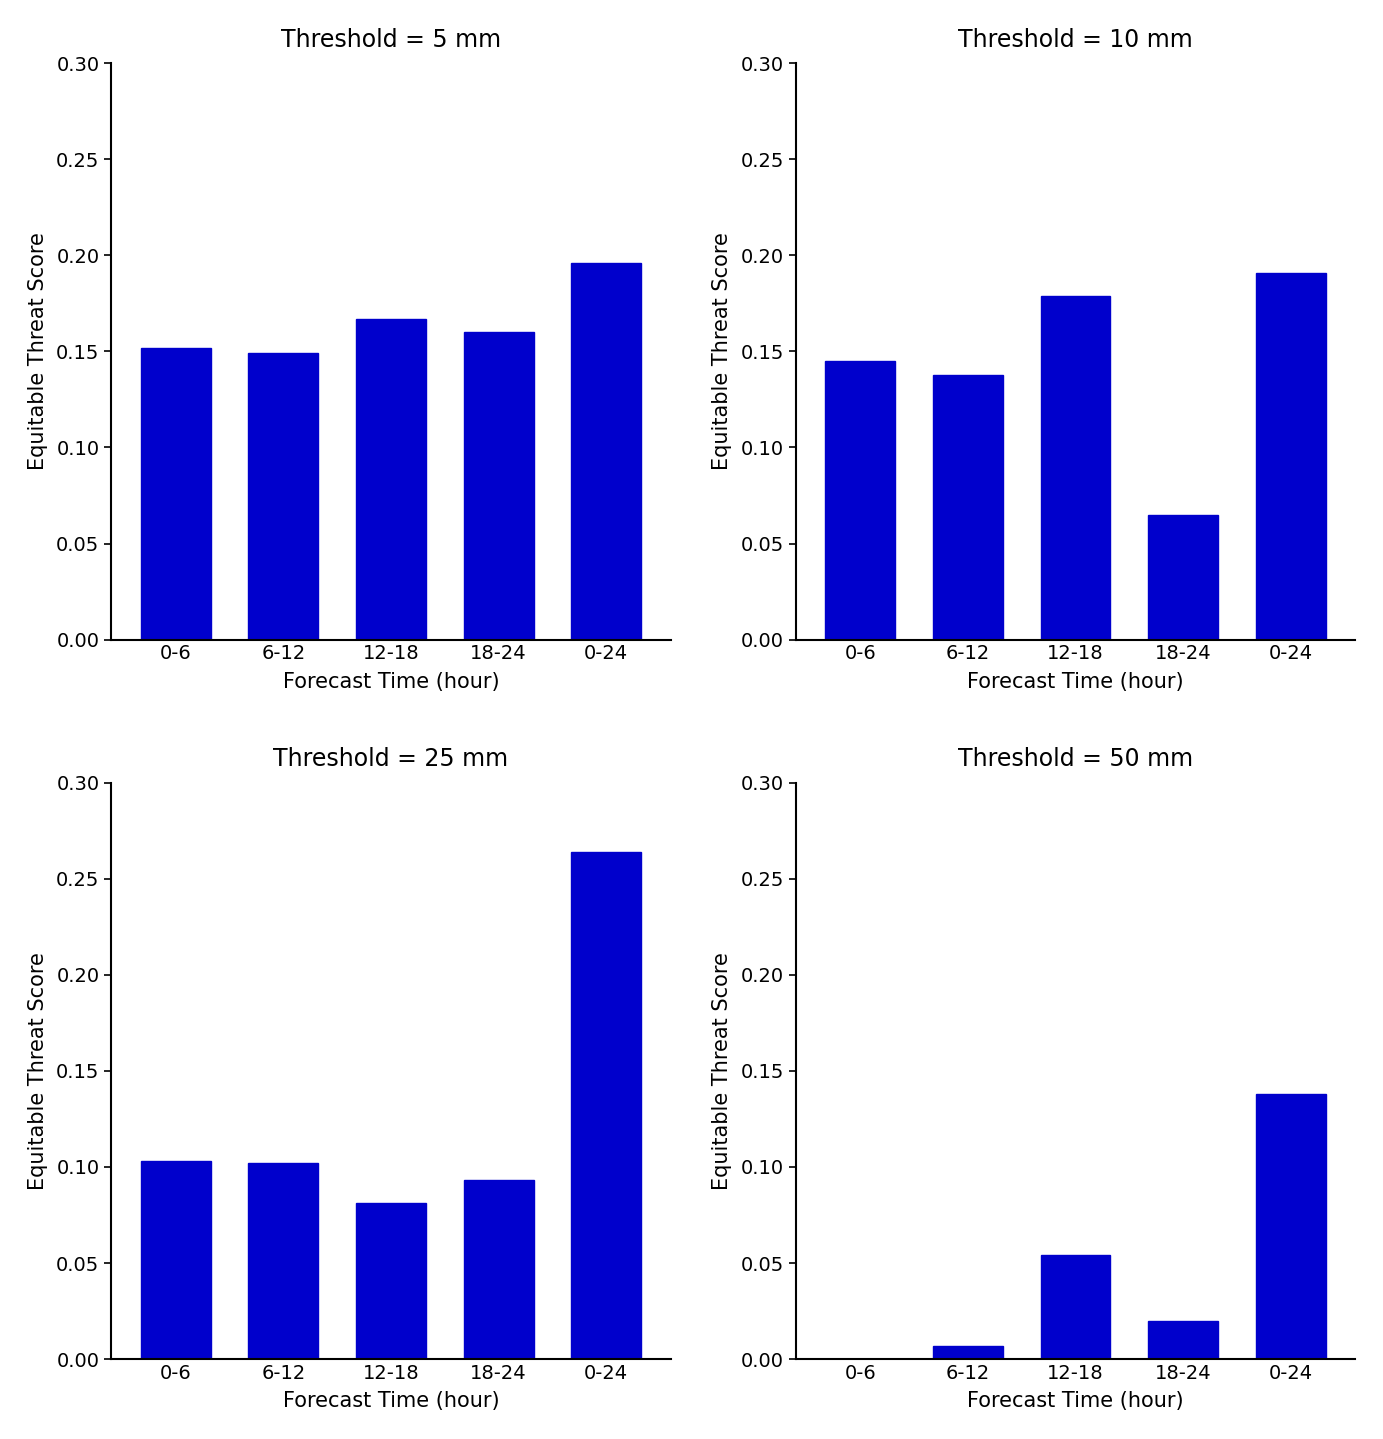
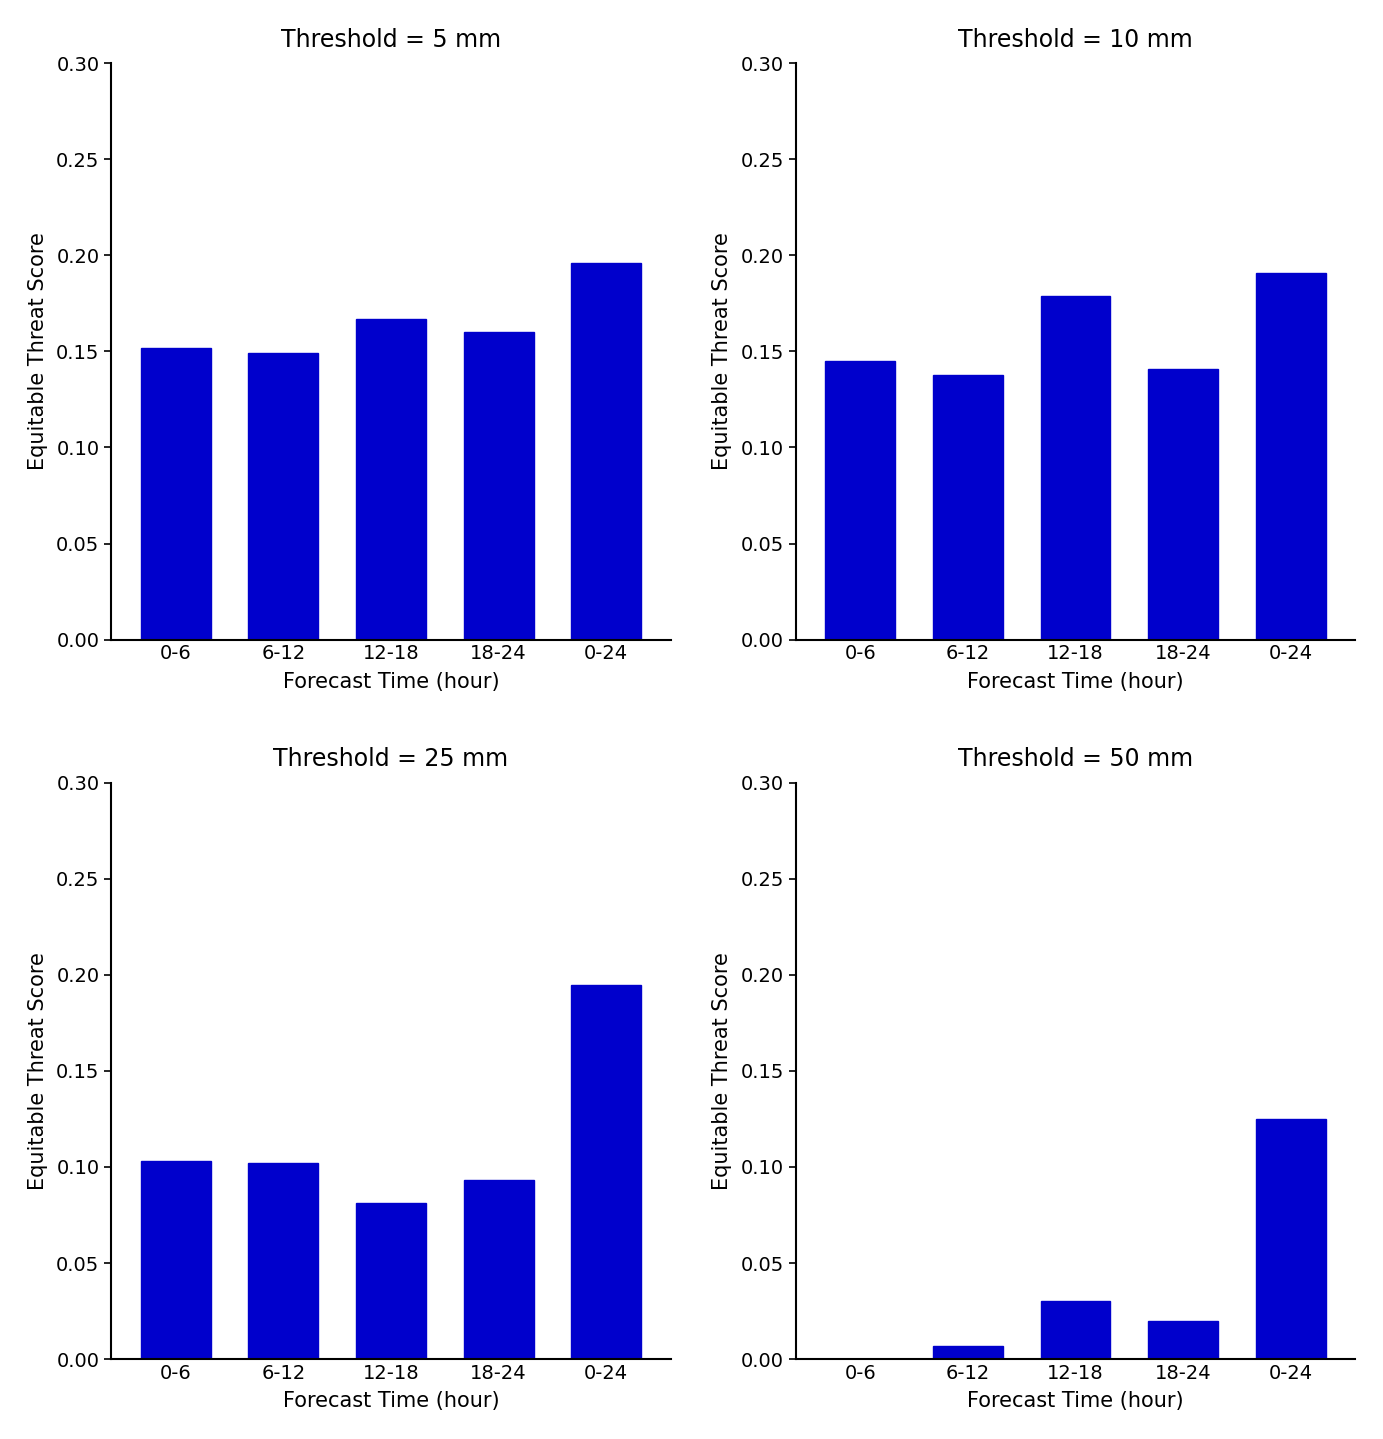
Threshold = 10 mm/18-24: 0.065 -> 0.141
Threshold = 25 mm/0-24: 0.264 -> 0.195
Threshold = 50 mm/12-18: 0.054 -> 0.030
Threshold = 50 mm/0-24: 0.138 -> 0.125
